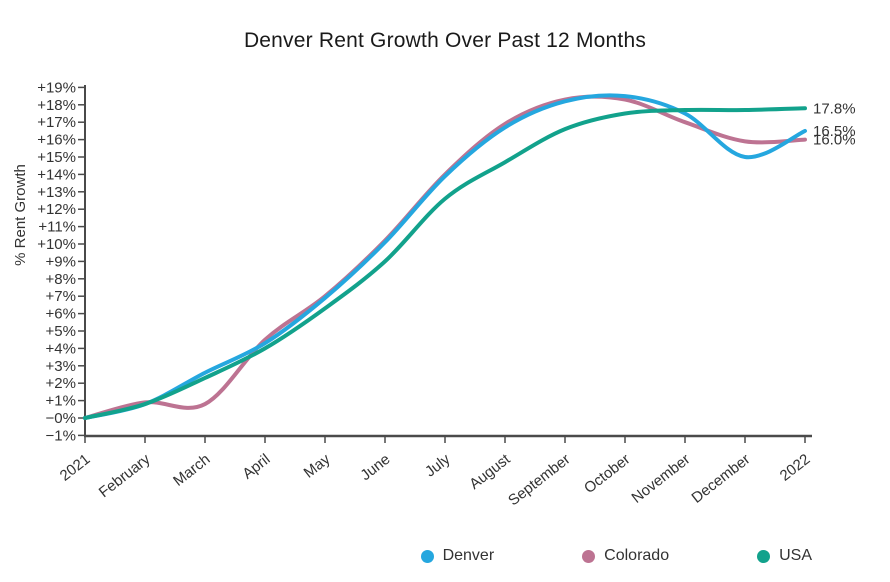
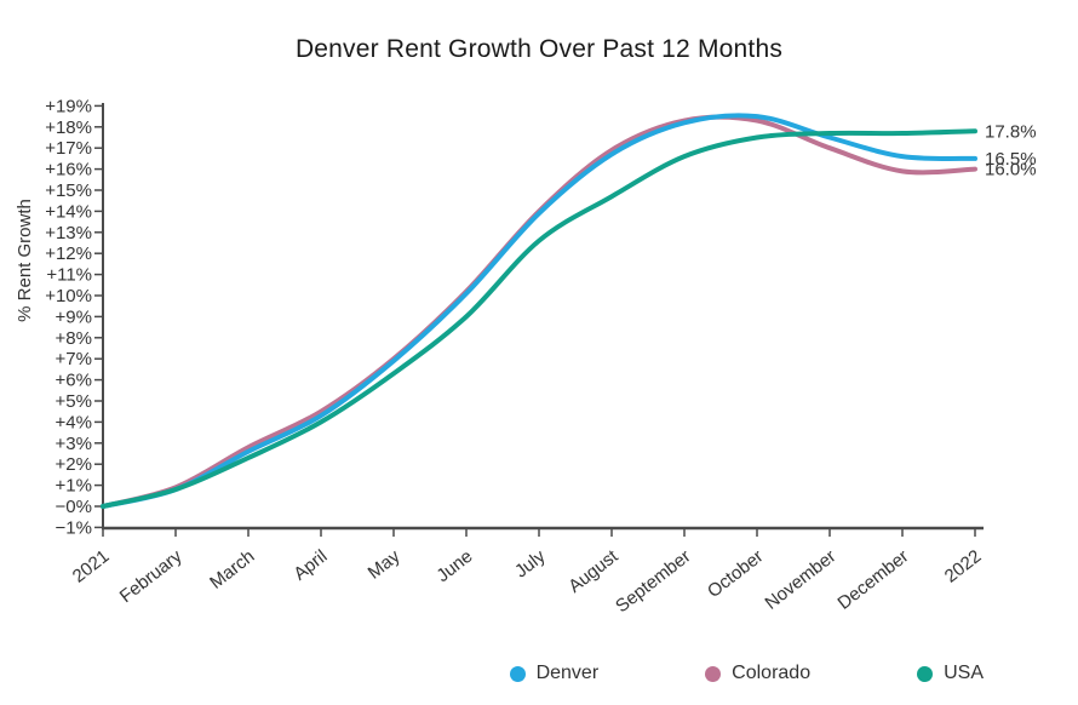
Colorado/March: 0.8% -> 2.8%
Denver/December: 15.0% -> 16.6%
